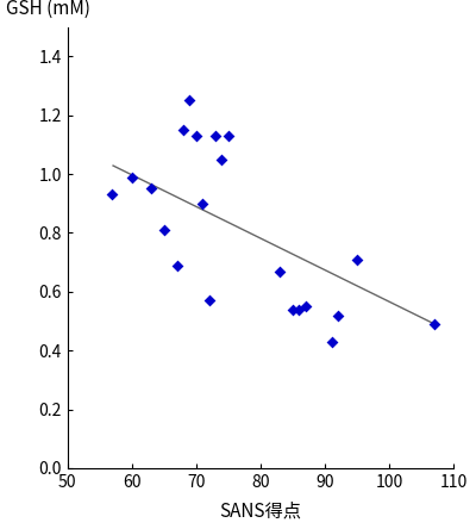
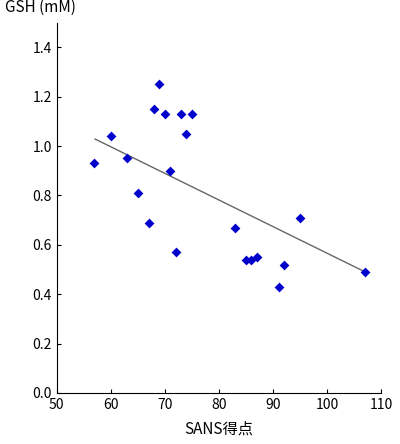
60: 0.99 -> 1.04
